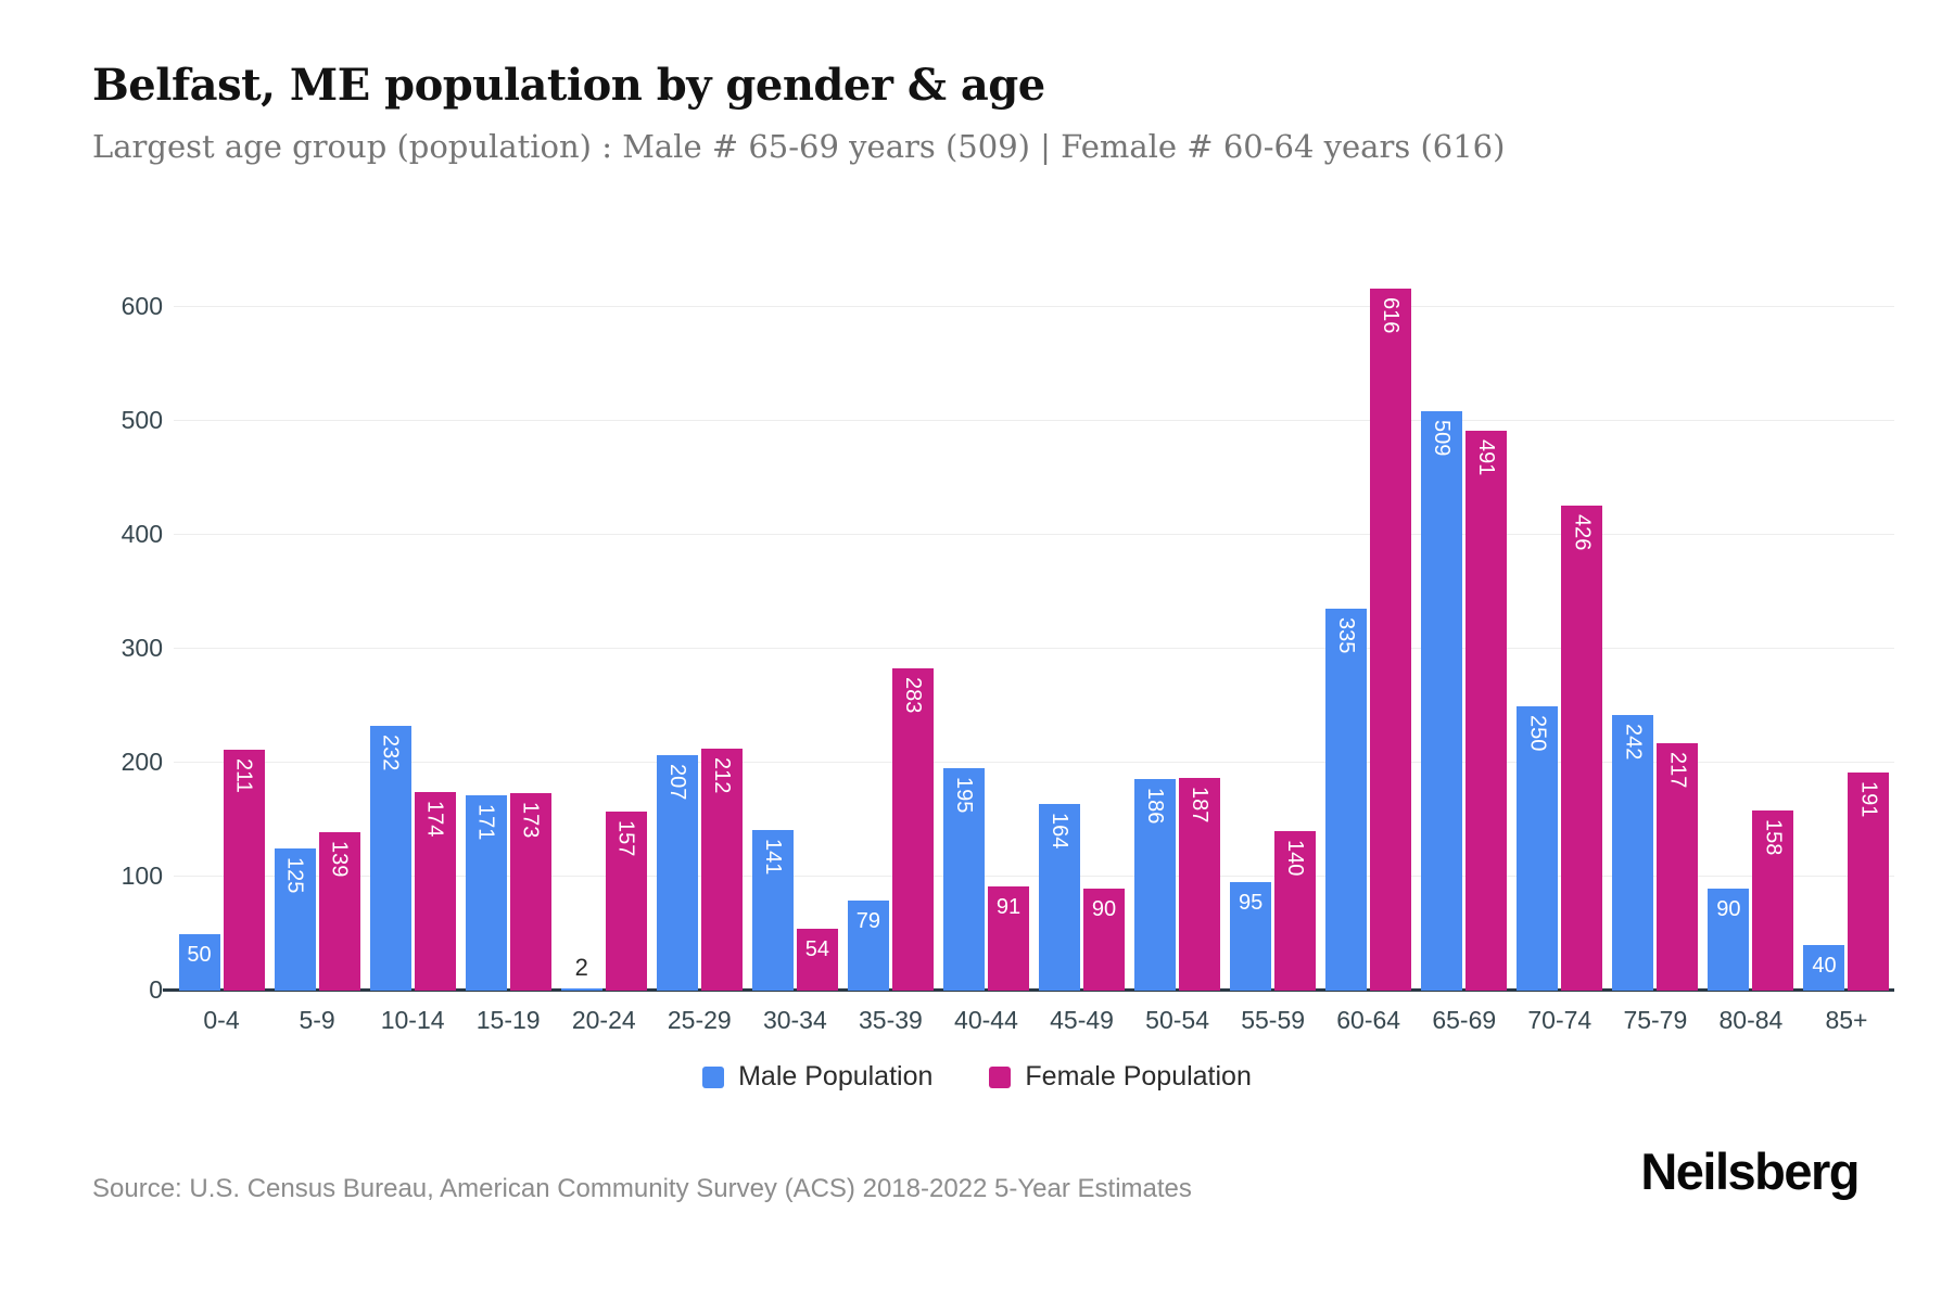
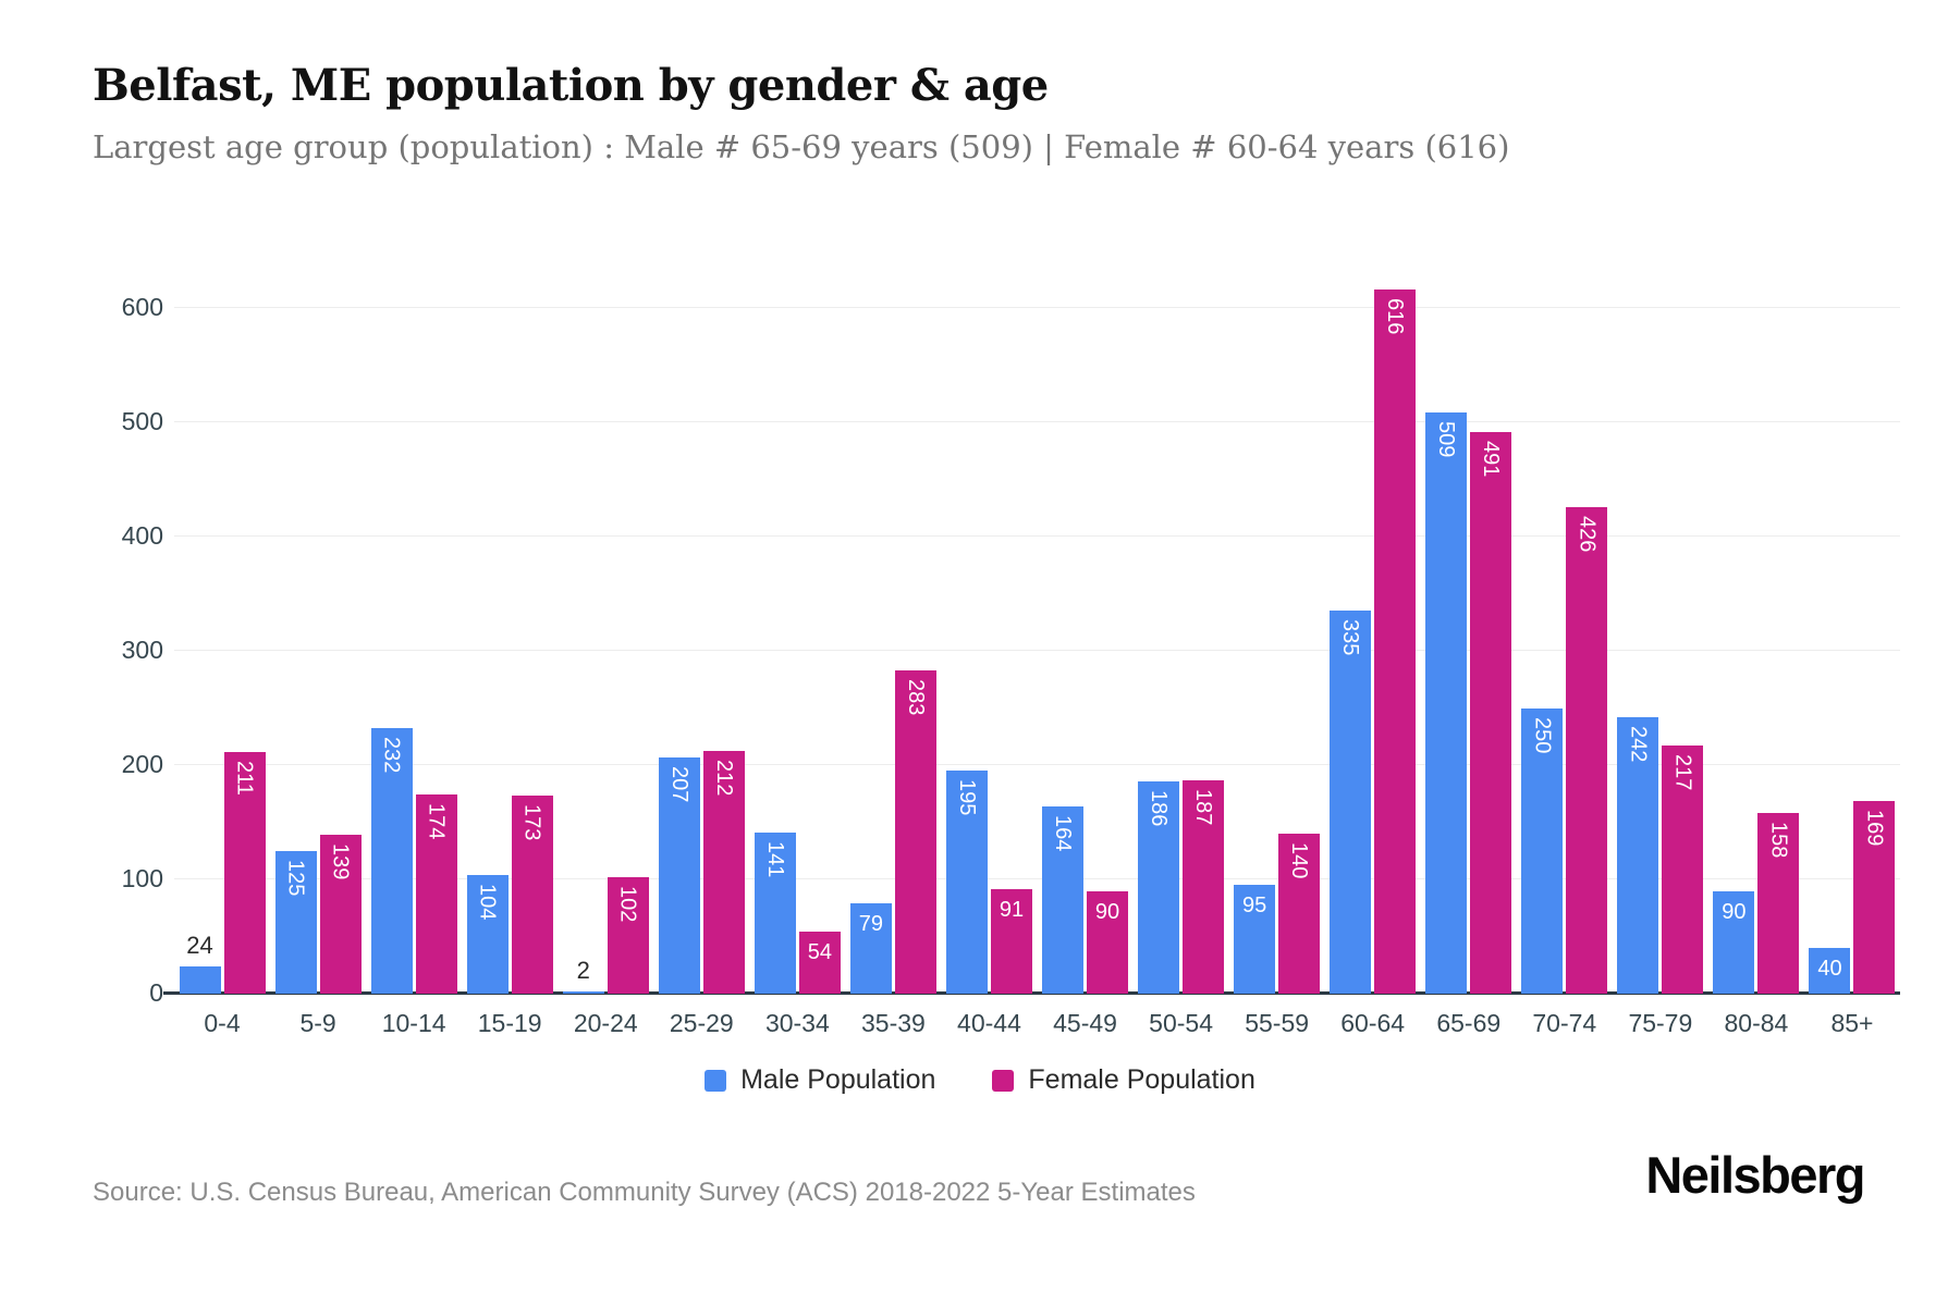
Male Population/0-4: 50 -> 24
Male Population/15-19: 171 -> 104
Female Population/20-24: 157 -> 102
Female Population/85+: 191 -> 169
